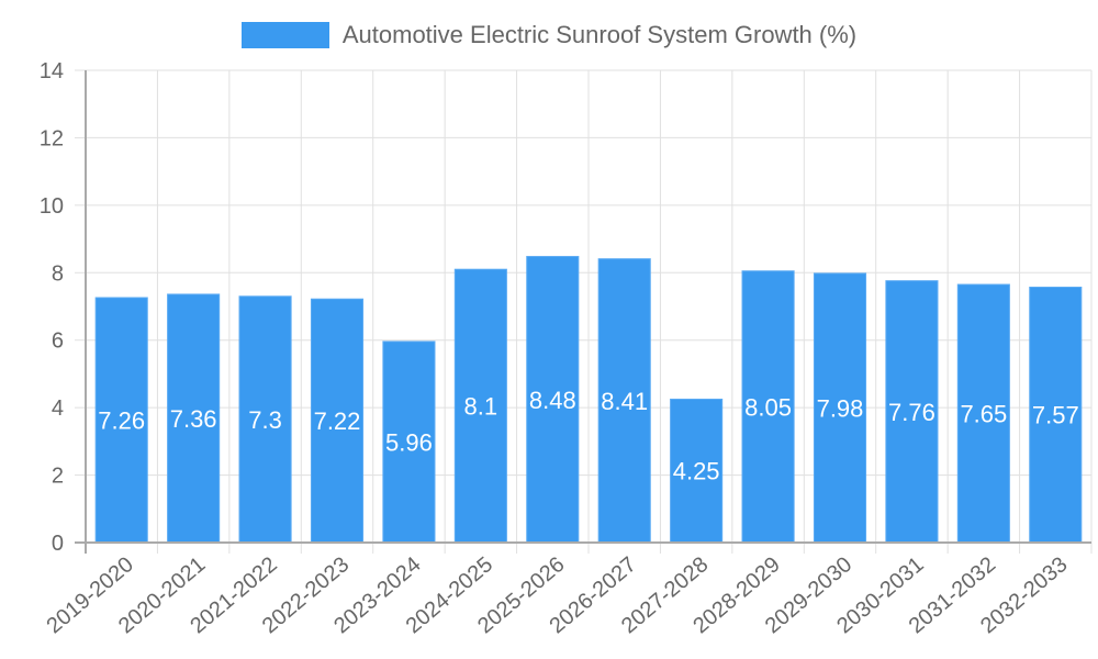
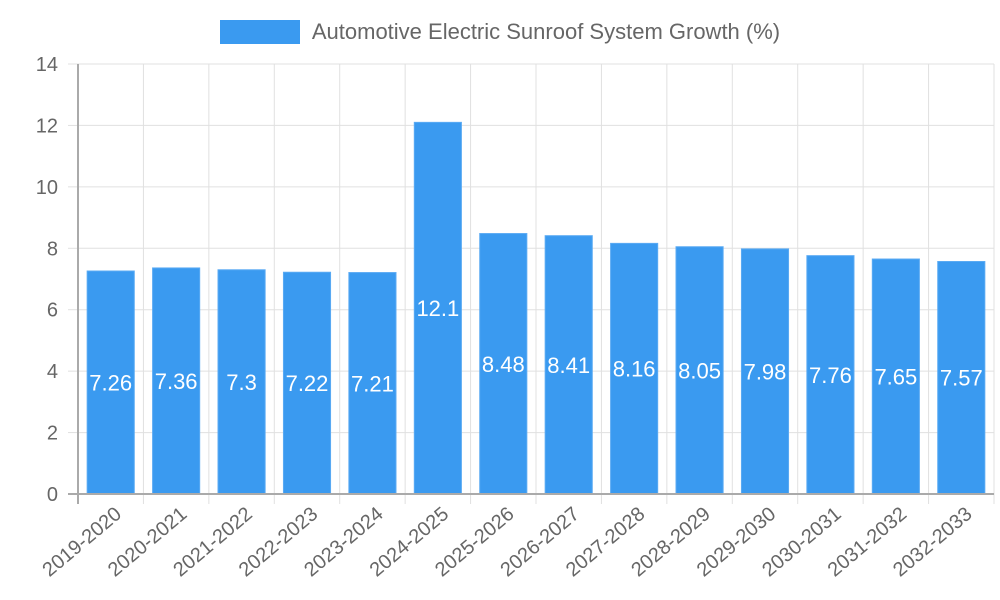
2023-2024: 5.96 -> 7.21
2024-2025: 8.1 -> 12.1
2027-2028: 4.25 -> 8.16
